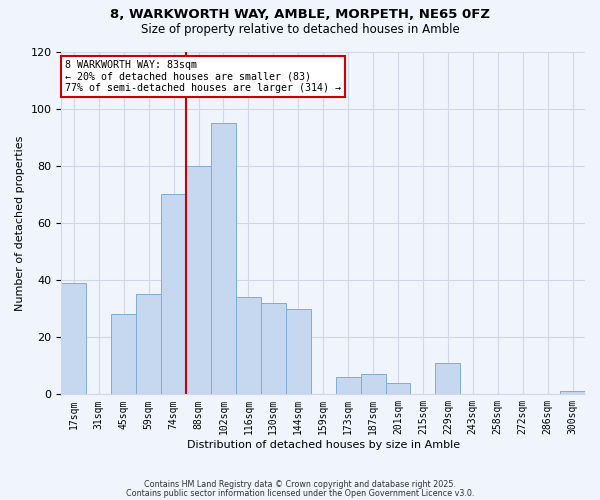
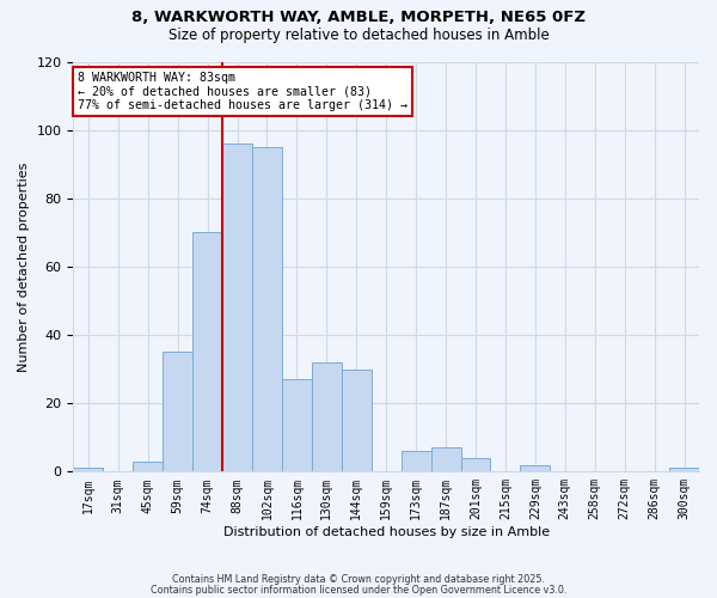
17sqm: 39 -> 1
45sqm: 28 -> 3
88sqm: 80 -> 96
116sqm: 34 -> 27
229sqm: 11 -> 2
